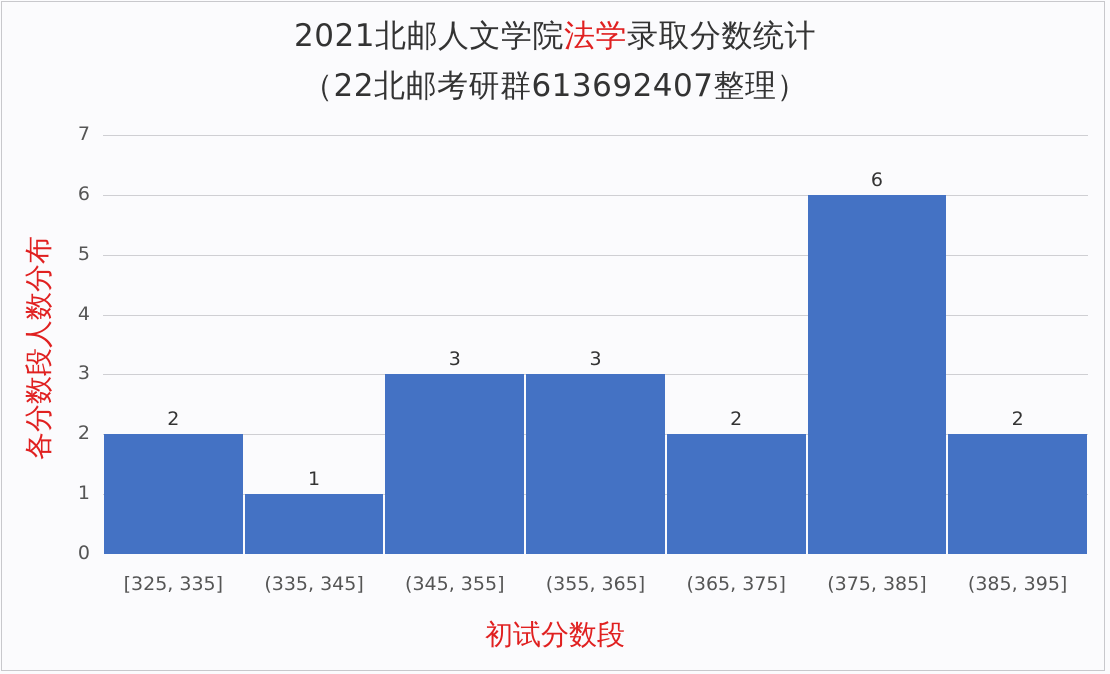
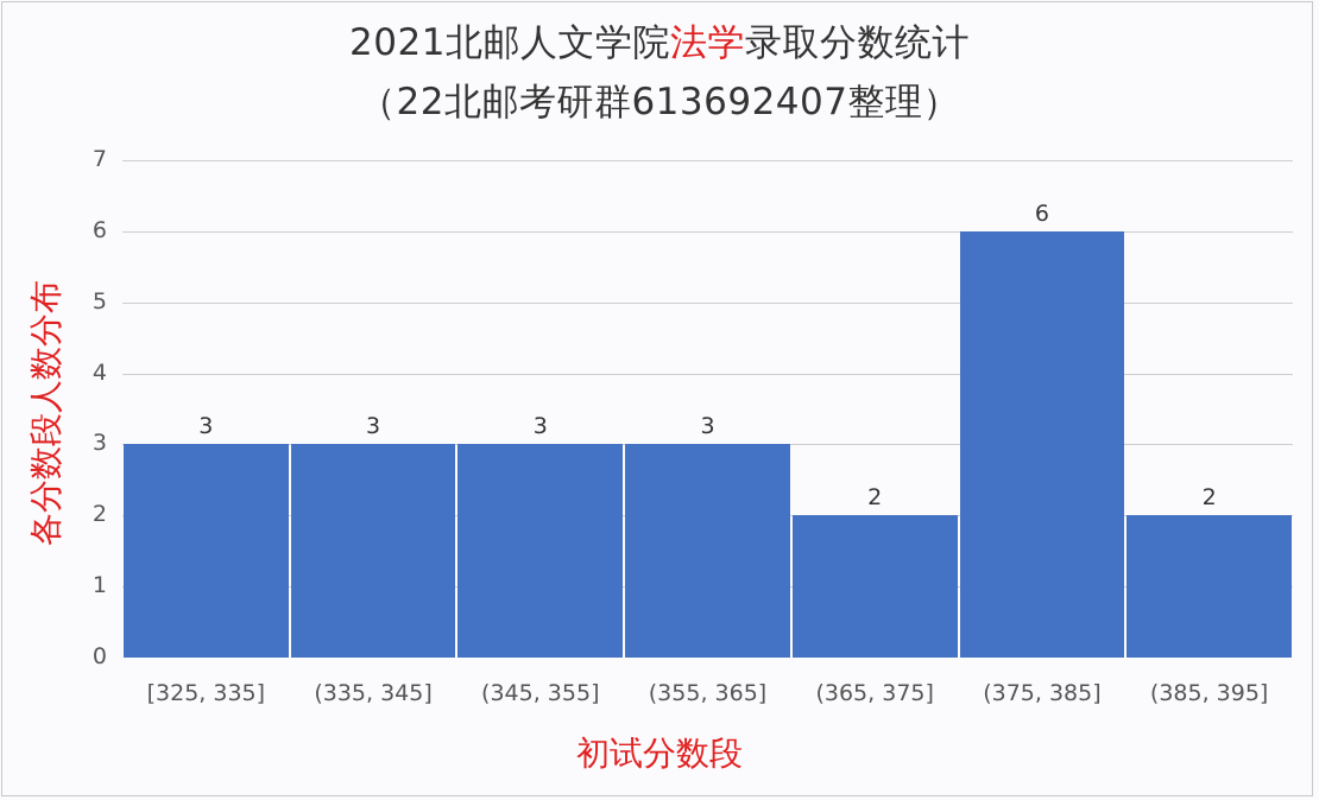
[325, 335]: 2 -> 3
(335, 345]: 1 -> 3
